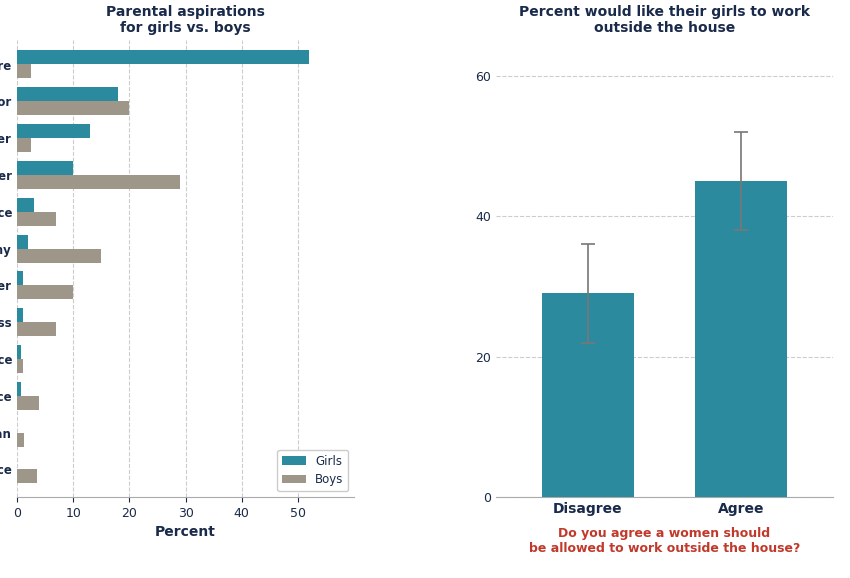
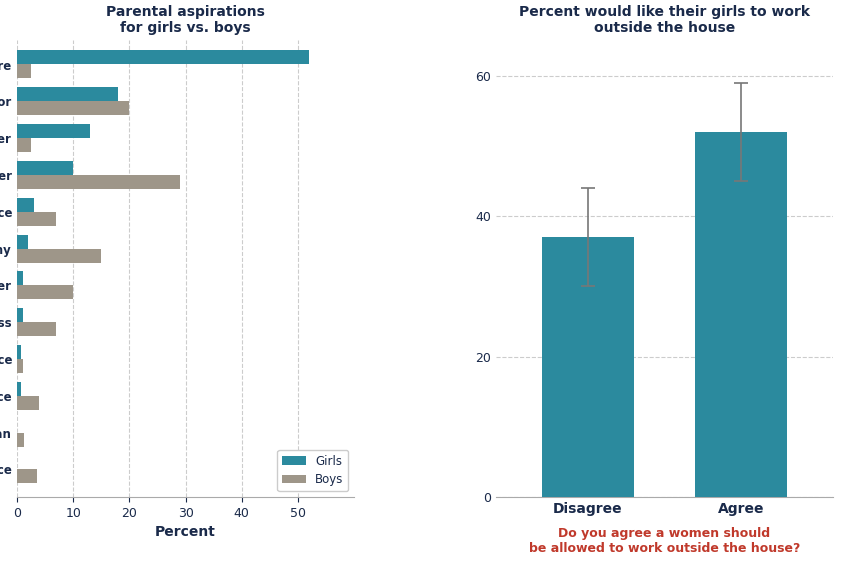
Percent would like their girls to work outside the house/Disagree: 29 -> 37
Percent would like their girls to work outside the house/Agree: 45 -> 52
